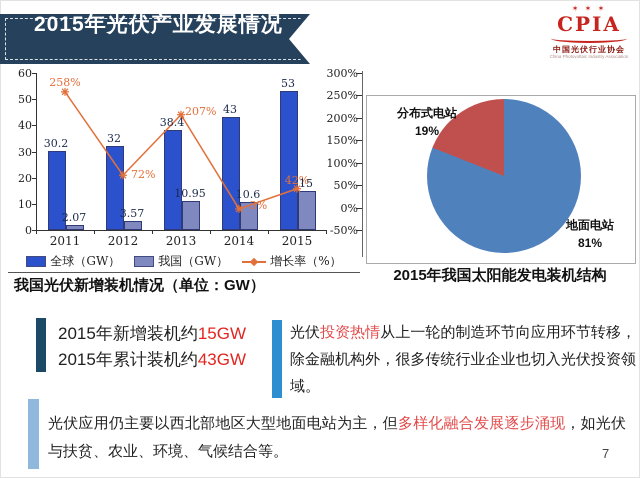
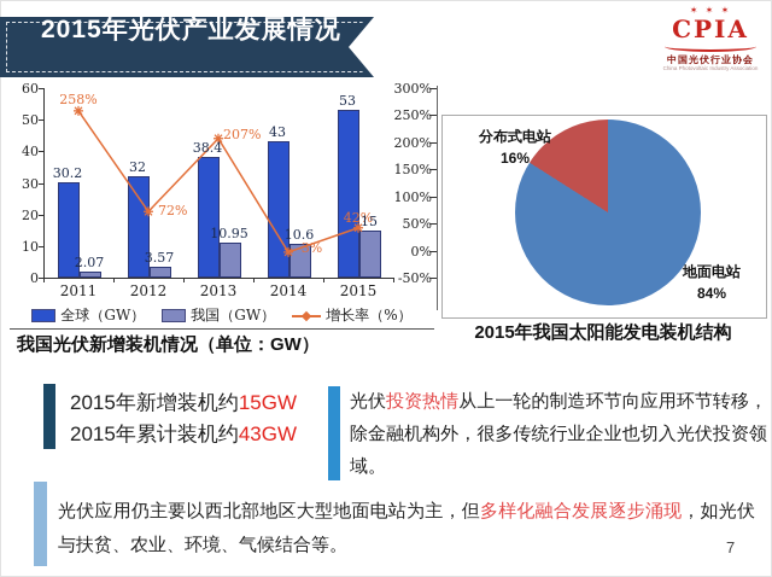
2015年我国太阳能发电装机结构/地面电站: 81% -> 84%
2015年我国太阳能发电装机结构/分布式电站: 19% -> 16%
